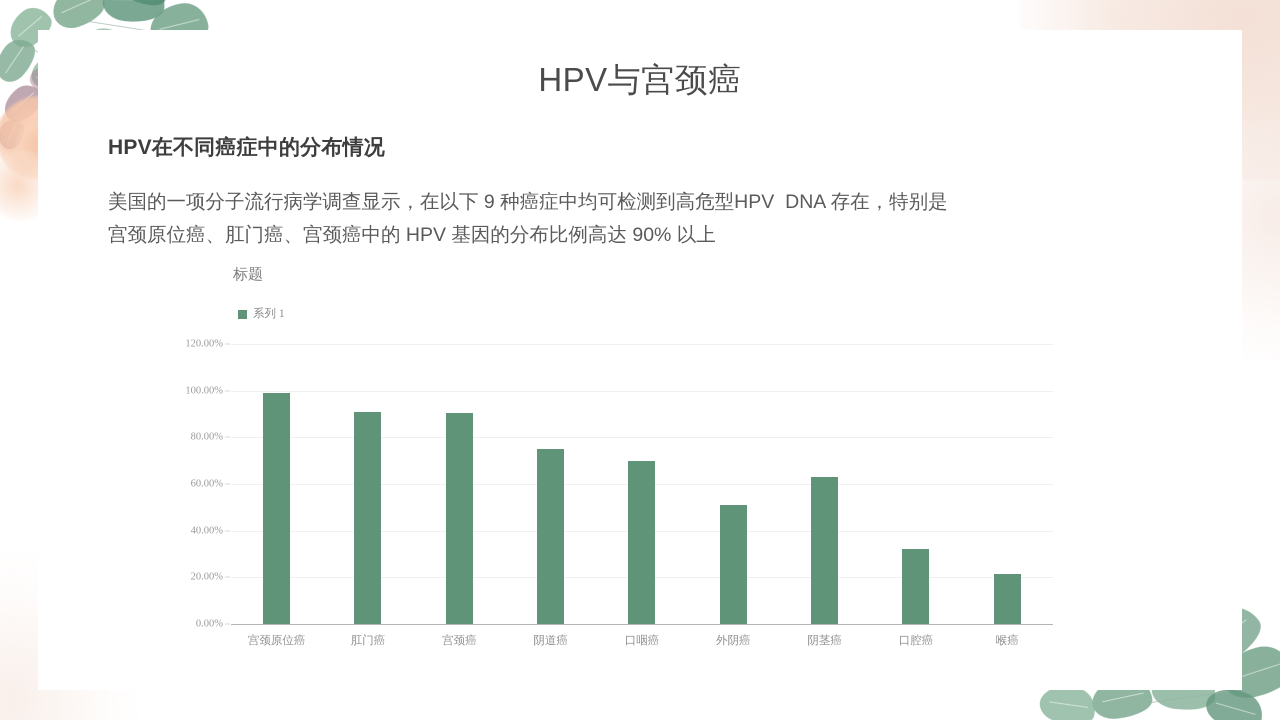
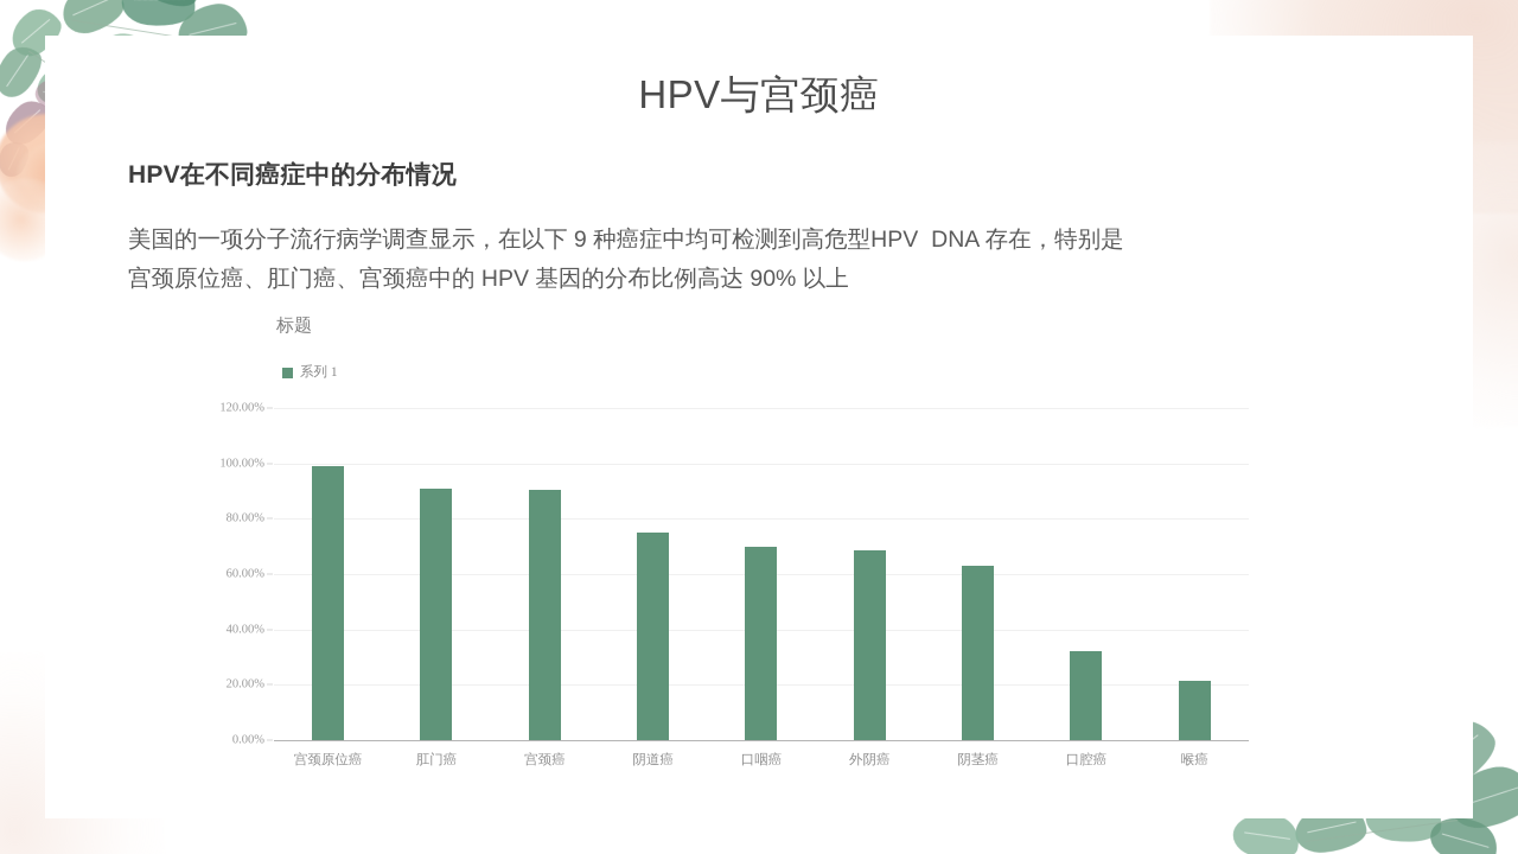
外阴癌: 51% -> 68%
